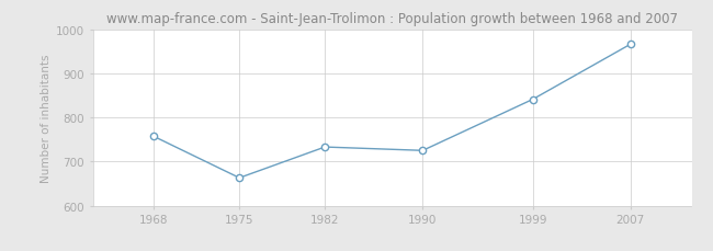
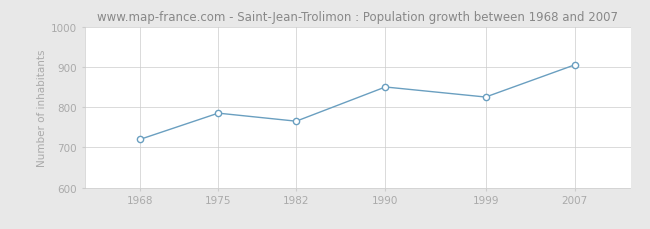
1968: 757 -> 720
1975: 663 -> 785
1982: 733 -> 765
1990: 725 -> 850
1999: 841 -> 825
2007: 966 -> 905
